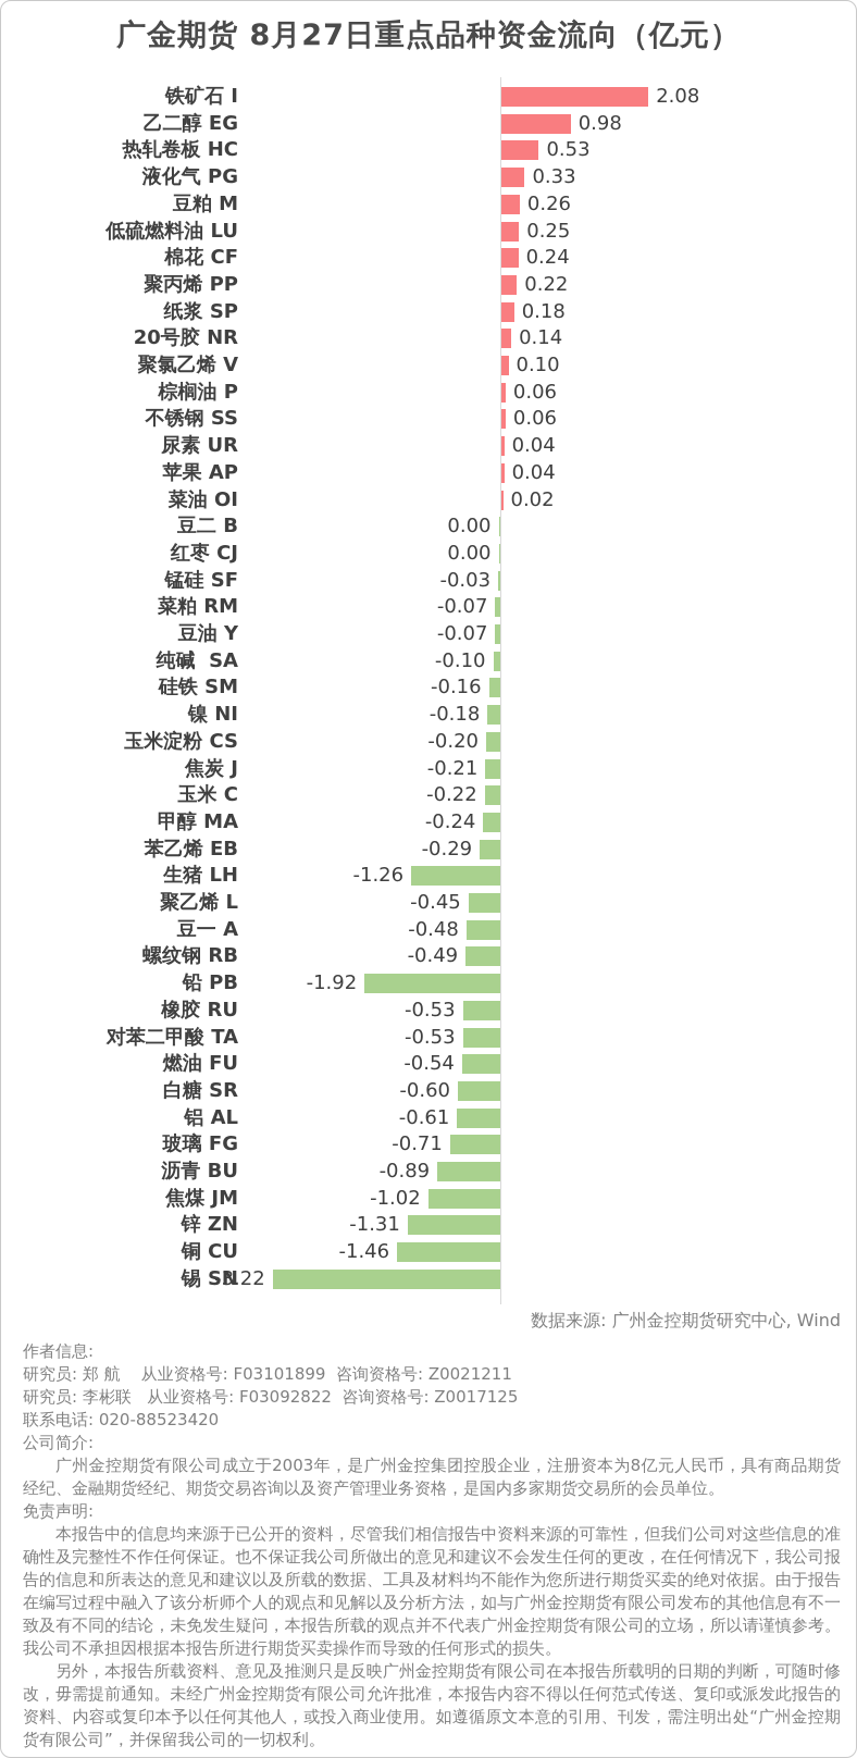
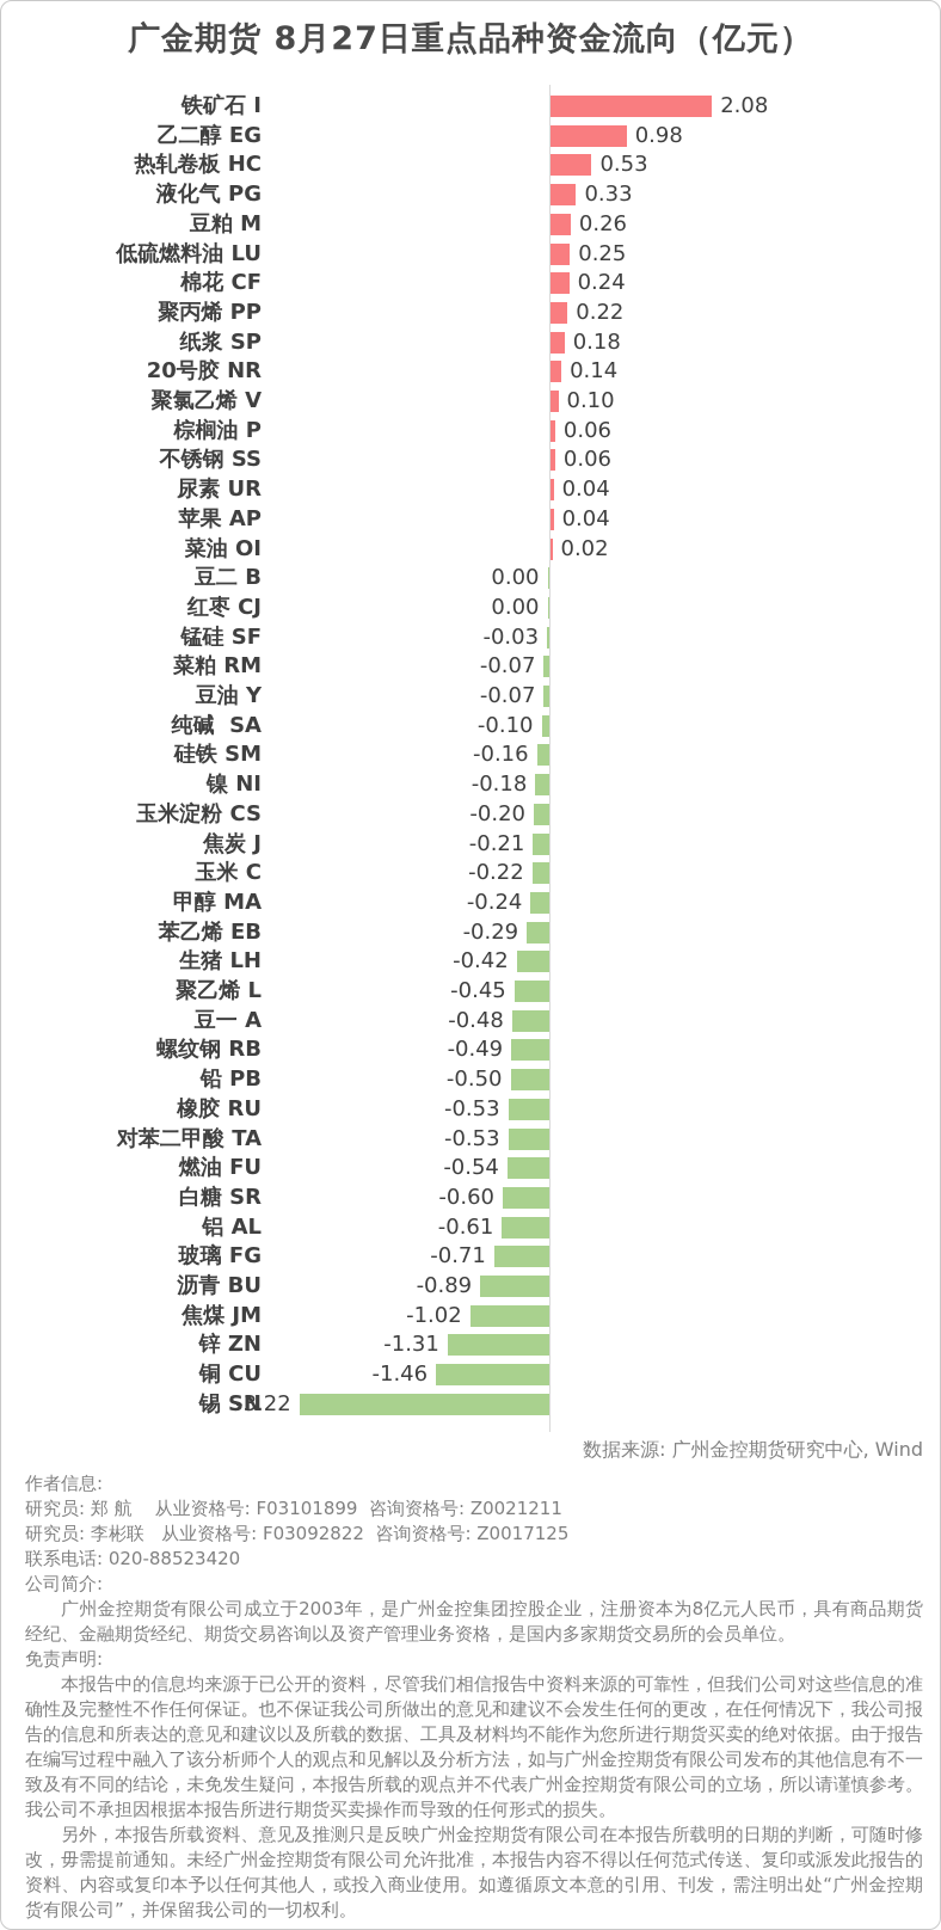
生猪 LH: -1.26 -> -0.42
铅 PB: -1.92 -> -0.50
